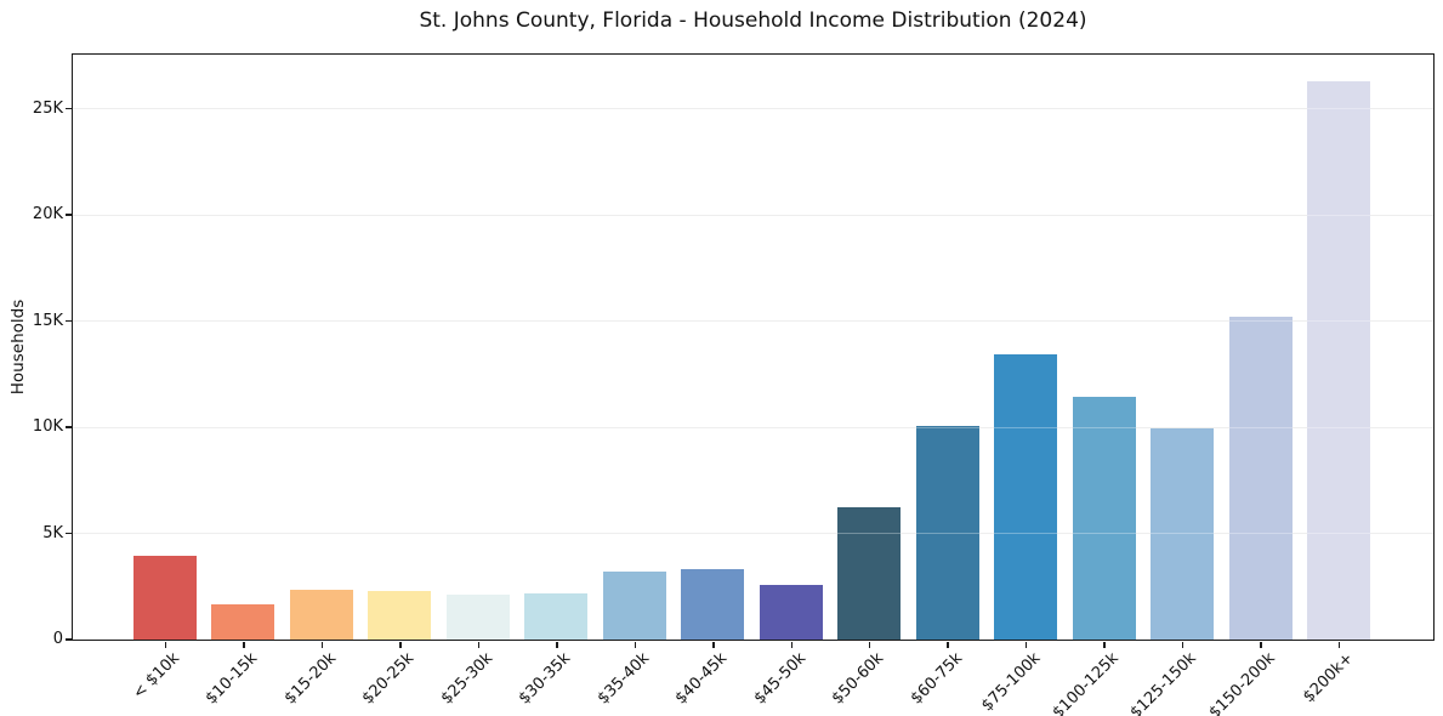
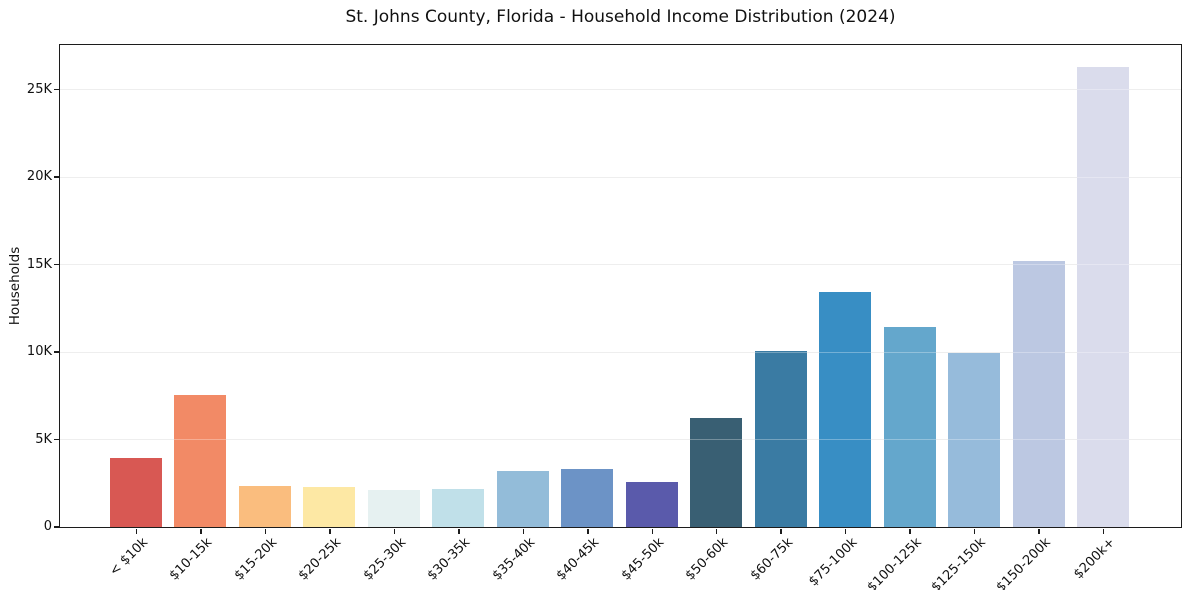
$10-15k: 1.6K -> 7.5K
